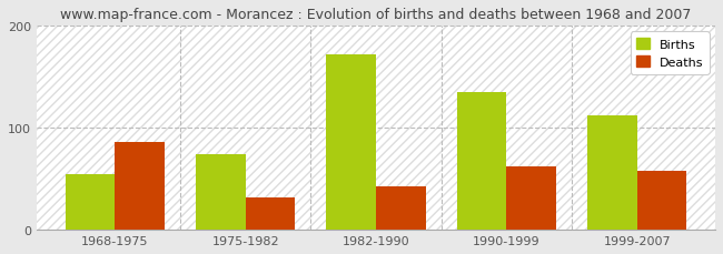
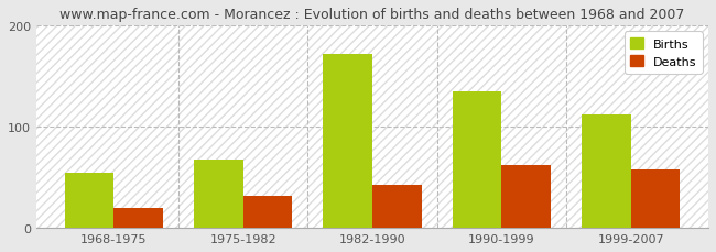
Deaths/1968-1975: 86 -> 20
Births/1975-1982: 74 -> 68
